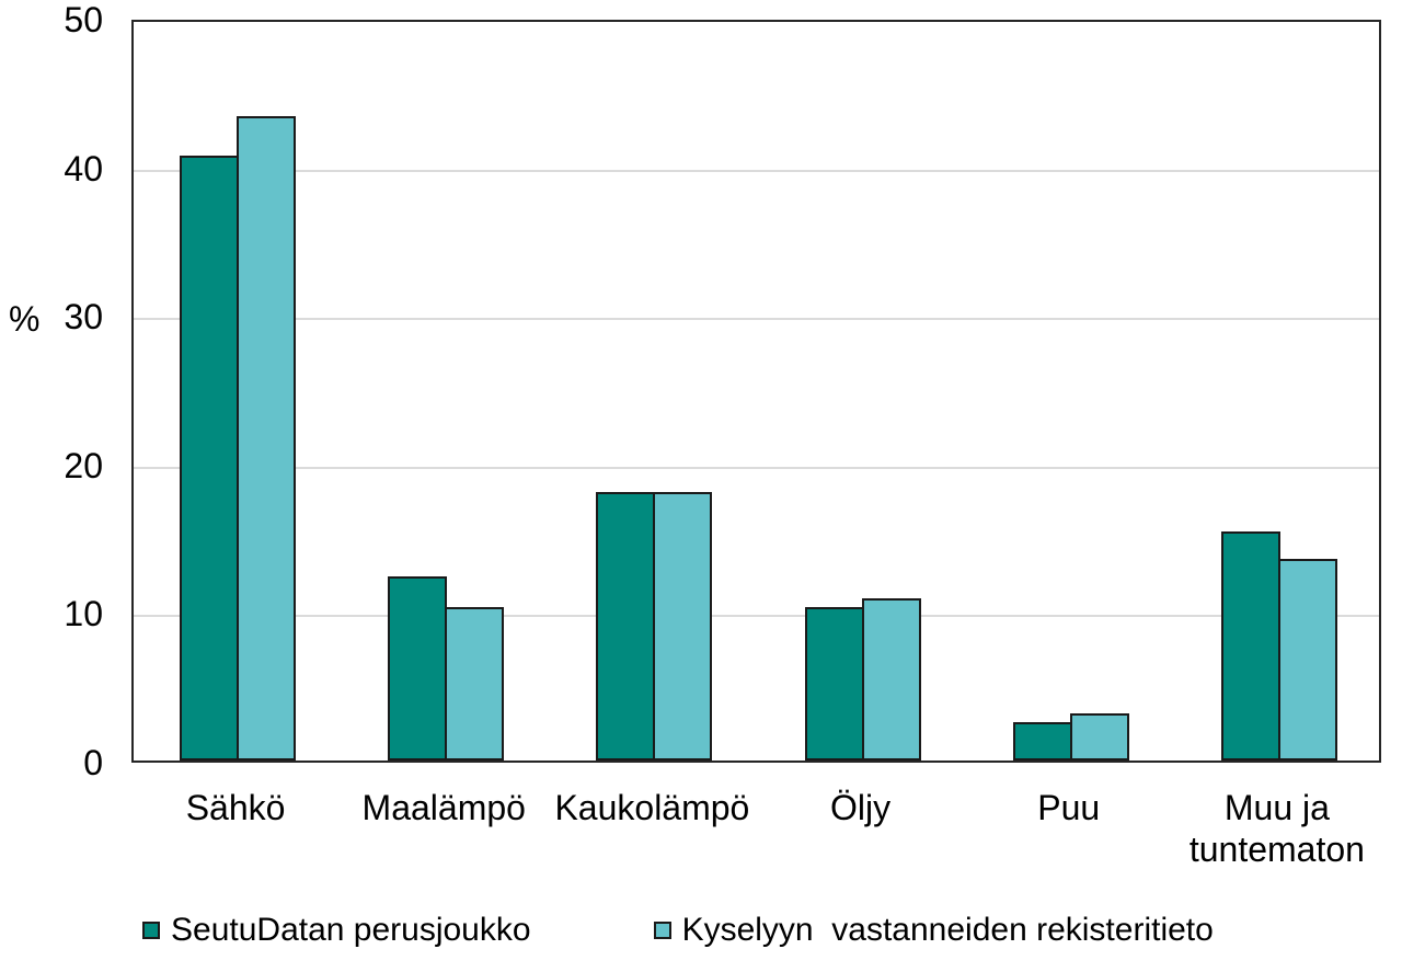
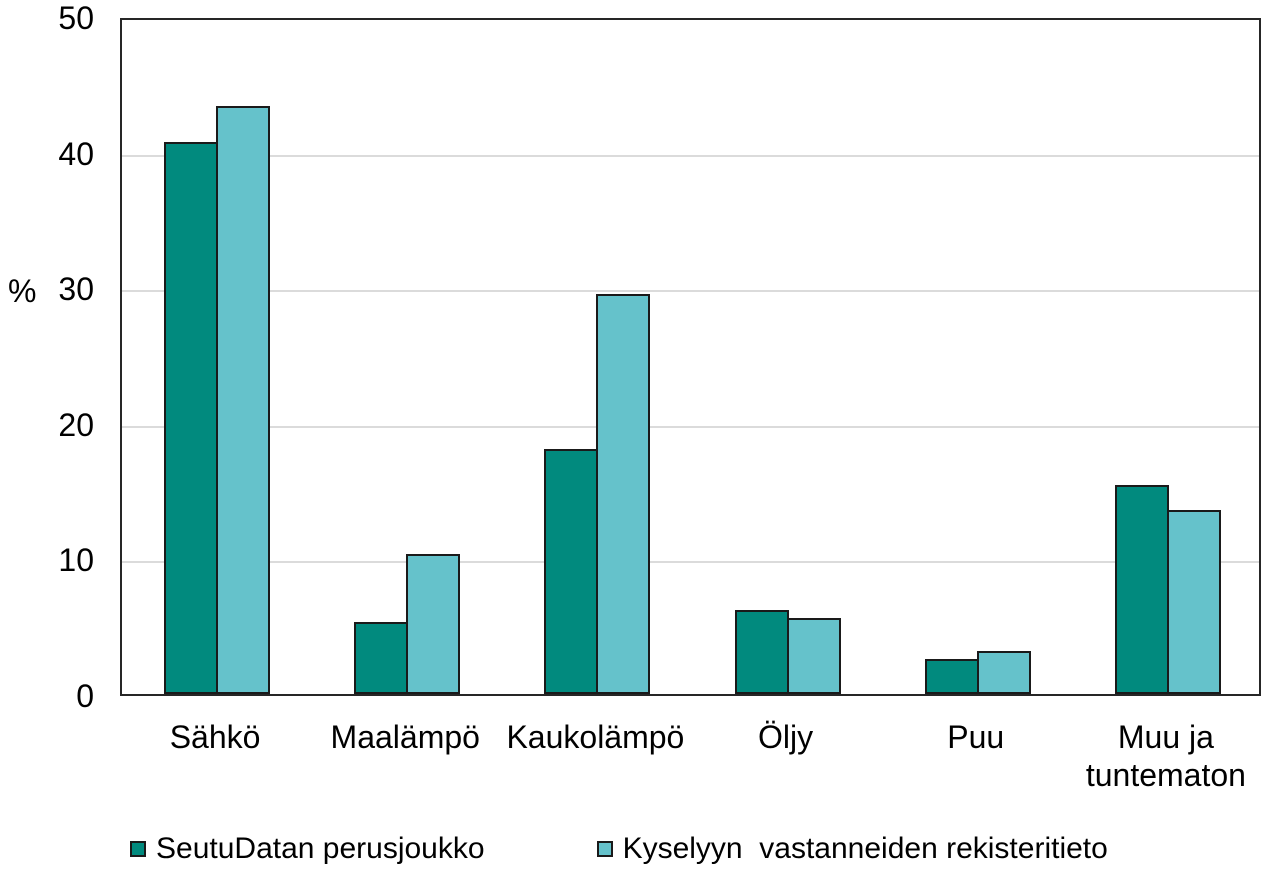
SeutuDatan perusjoukko/Maalämpö: 12.4 -> 5.3
Kyselyyn vastanneiden rekisteritieto/Kaukolämpö: 18.1 -> 29.5
SeutuDatan perusjoukko/Öljy: 10.3 -> 6.2
Kyselyyn vastanneiden rekisteritieto/Öljy: 10.9 -> 5.6
